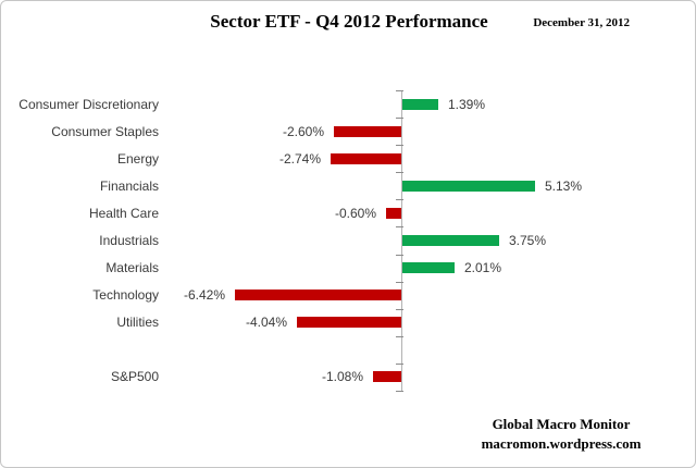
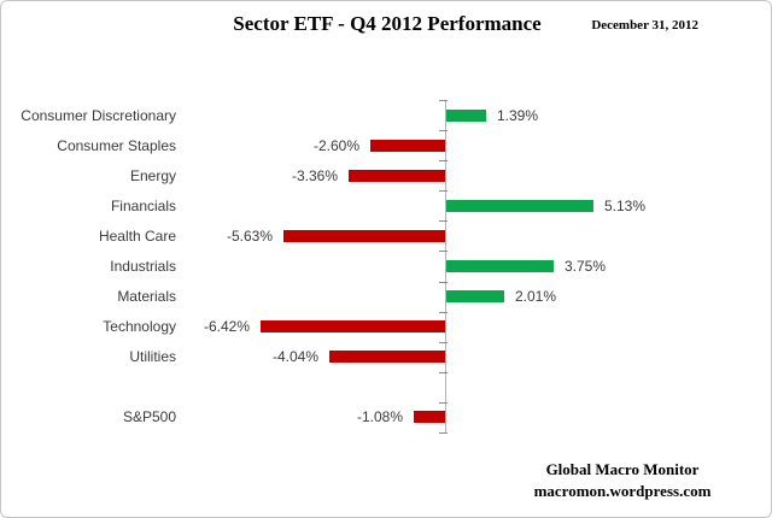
Energy: -2.74% -> -3.36%
Health Care: -0.60% -> -5.63%
